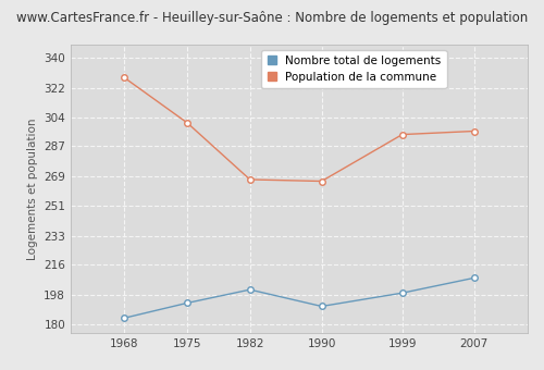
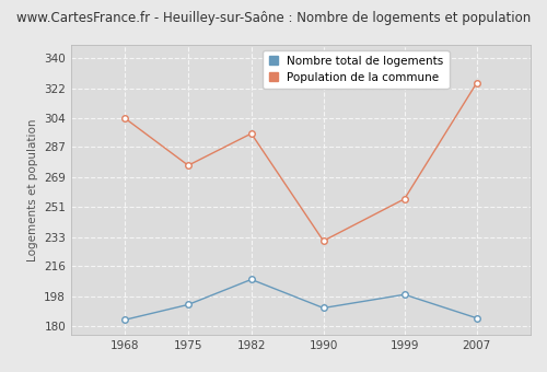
Population de la commune/1968: 328 -> 304
Population de la commune/1975: 301 -> 276
Nombre total de logements/1982: 201 -> 208
Population de la commune/1982: 267 -> 295
Population de la commune/1990: 266 -> 231
Population de la commune/1999: 294 -> 256
Nombre total de logements/2007: 208 -> 185
Population de la commune/2007: 296 -> 325
